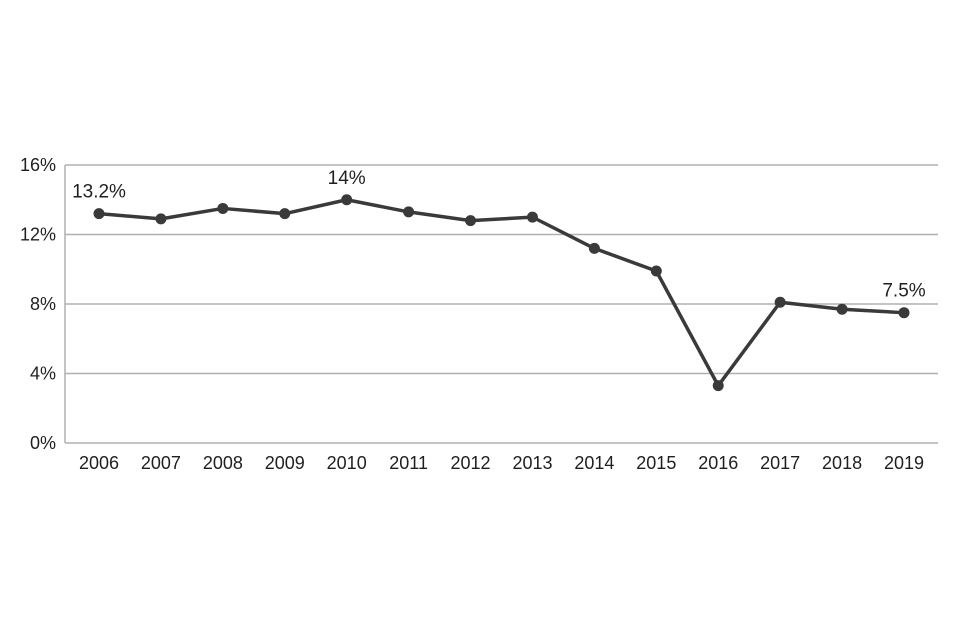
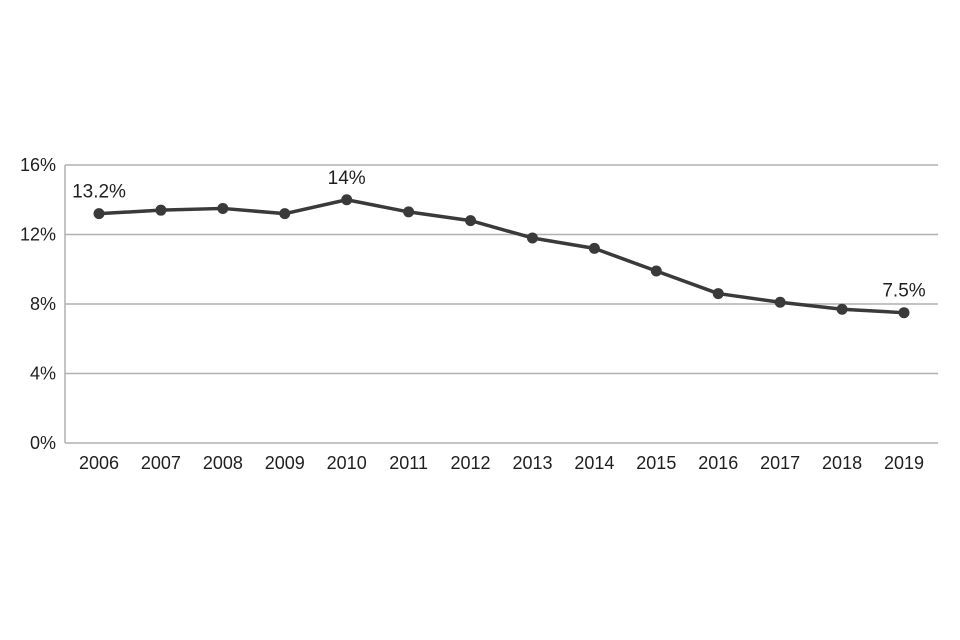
2007: 12.9% -> 13.4%
2013: 13.0% -> 11.8%
2016: 3.3% -> 8.6%
